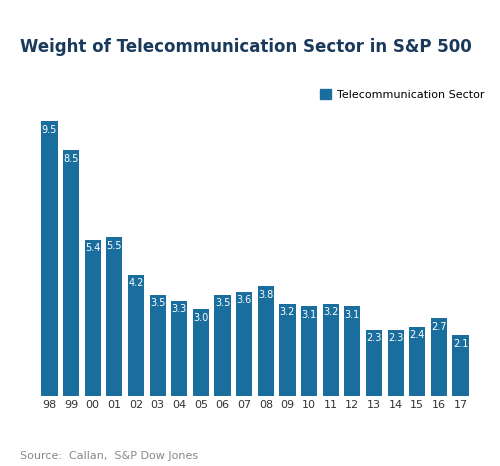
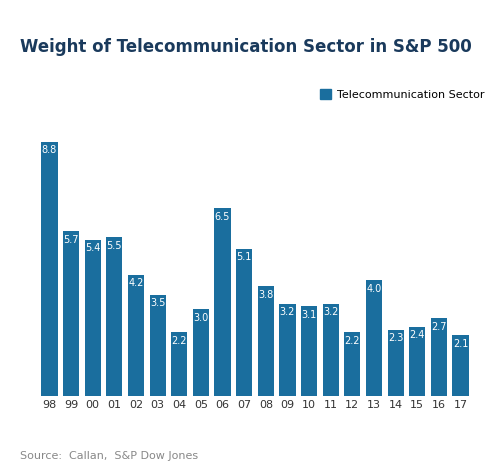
98: 9.5 -> 8.8
99: 8.5 -> 5.7
04: 3.3 -> 2.2
06: 3.5 -> 6.5
07: 3.6 -> 5.1
12: 3.1 -> 2.2
13: 2.3 -> 4.0
